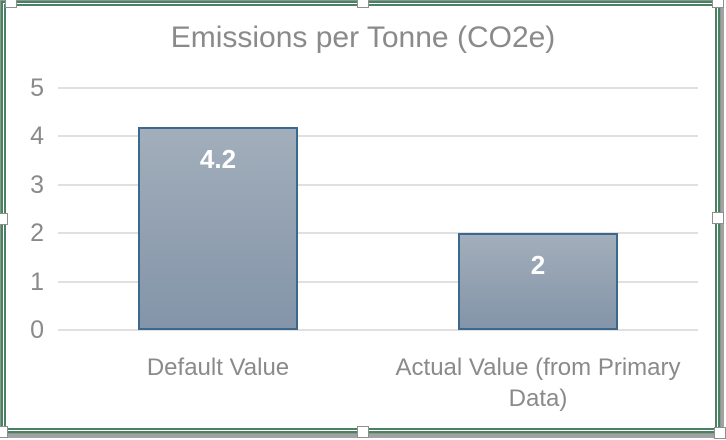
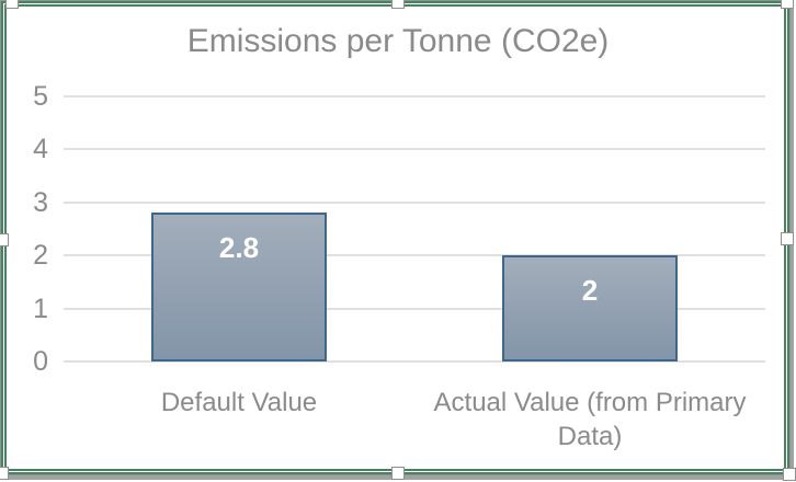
Default Value: 4.2 -> 2.8
